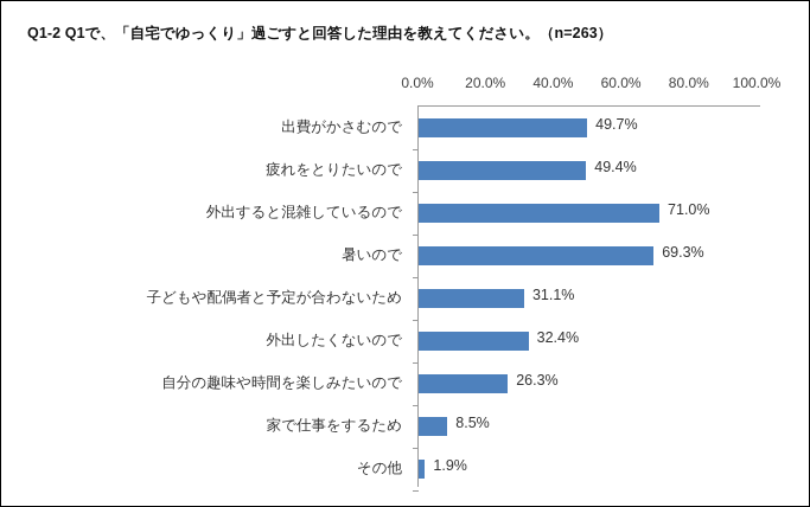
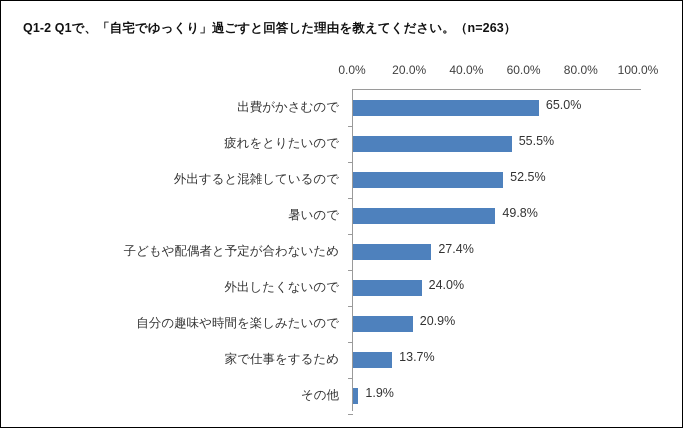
出費がかさむので: 49.7% -> 65.0%
疲れをとりたいので: 49.4% -> 55.5%
外出すると混雑しているので: 71.0% -> 52.5%
暑いので: 69.3% -> 49.8%
子どもや配偶者と予定が合わないため: 31.1% -> 27.4%
外出したくないので: 32.4% -> 24.0%
自分の趣味や時間を楽しみたいので: 26.3% -> 20.9%
家で仕事をするため: 8.5% -> 13.7%
